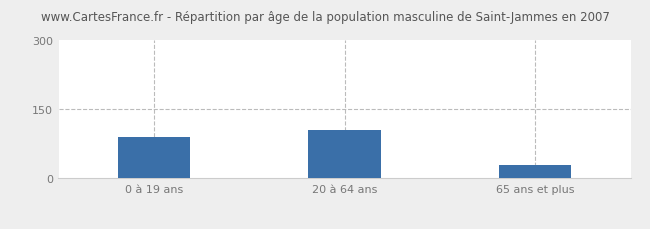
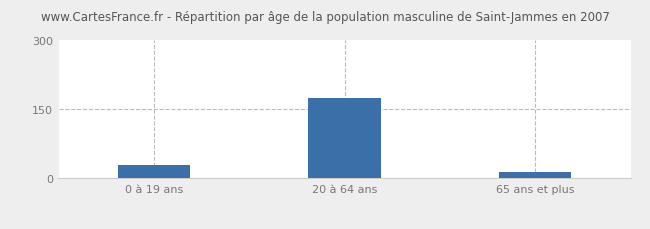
0 à 19 ans: 90 -> 30
20 à 64 ans: 105 -> 175
65 ans et plus: 30 -> 13
